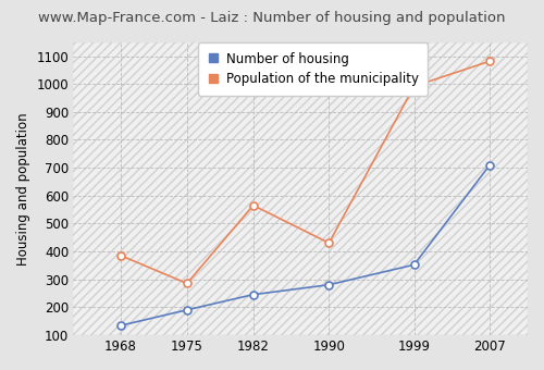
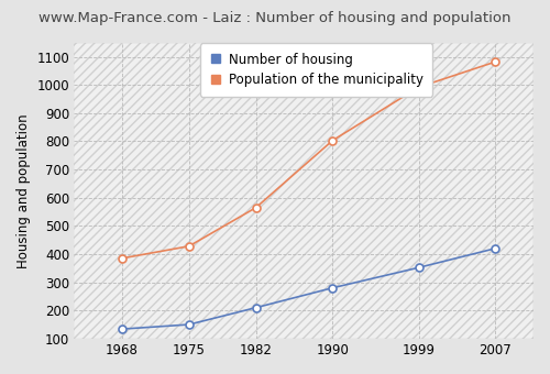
Number of housing/1975: 190 -> 150
Population of the municipality/1975: 285 -> 428
Number of housing/1982: 245 -> 210
Population of the municipality/1990: 430 -> 803
Number of housing/2007: 710 -> 420
